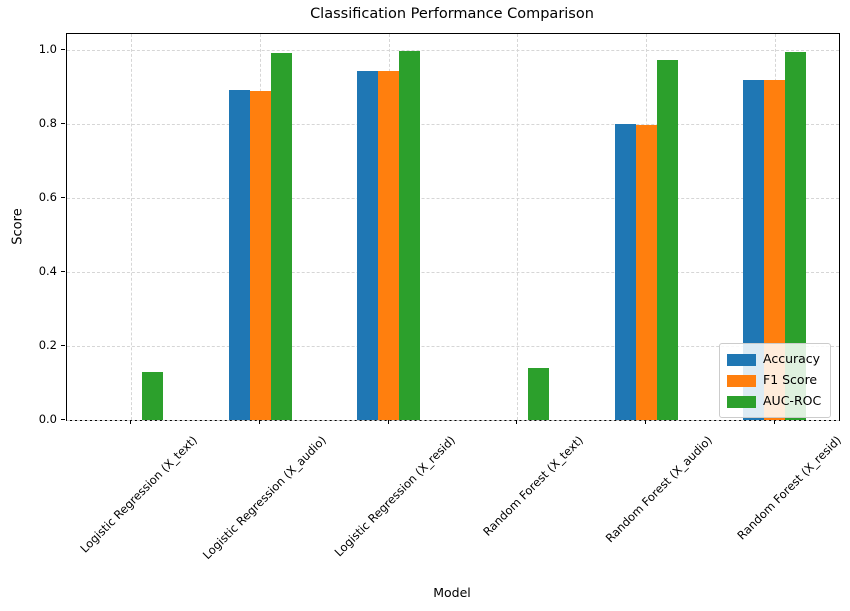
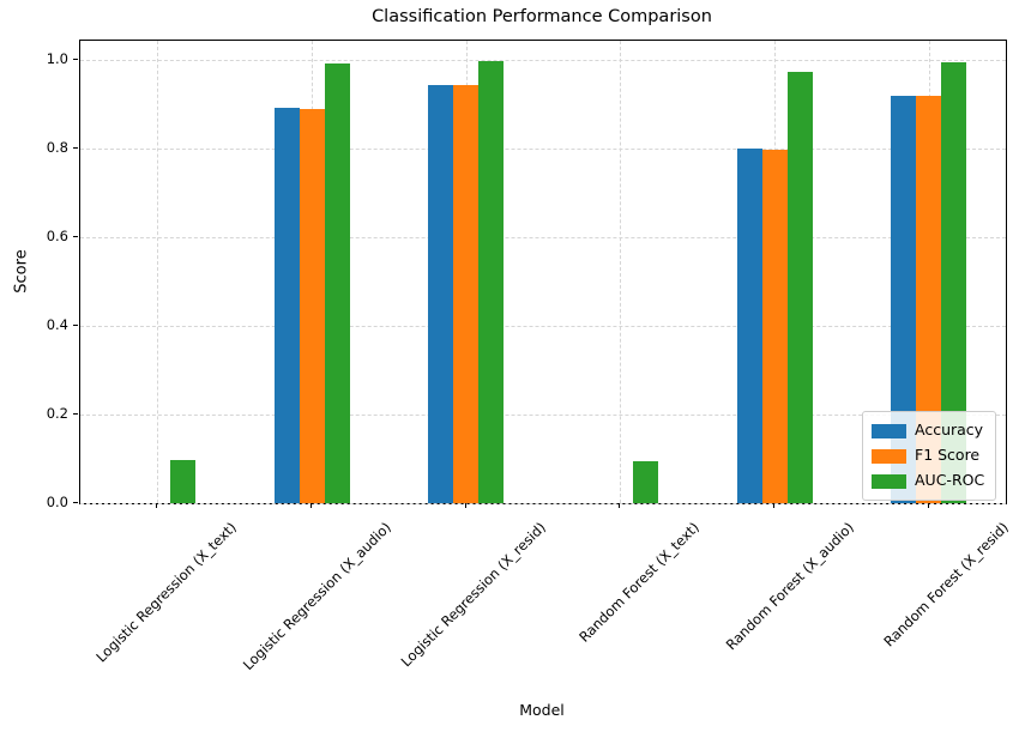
AUC-ROC/Logistic Regression (X_text): 0.13 -> 0.10
AUC-ROC/Random Forest (X_text): 0.14 -> 0.09
